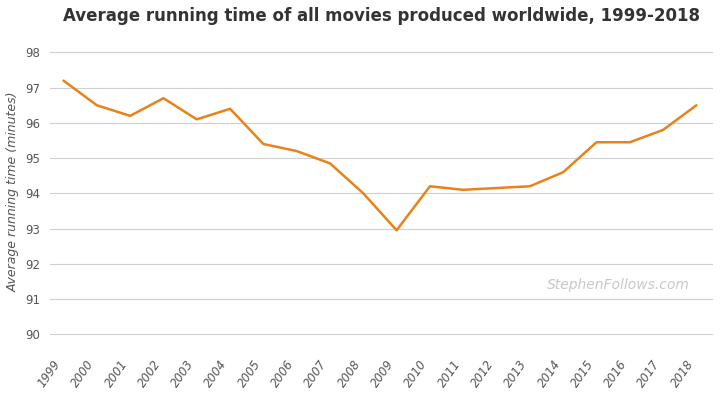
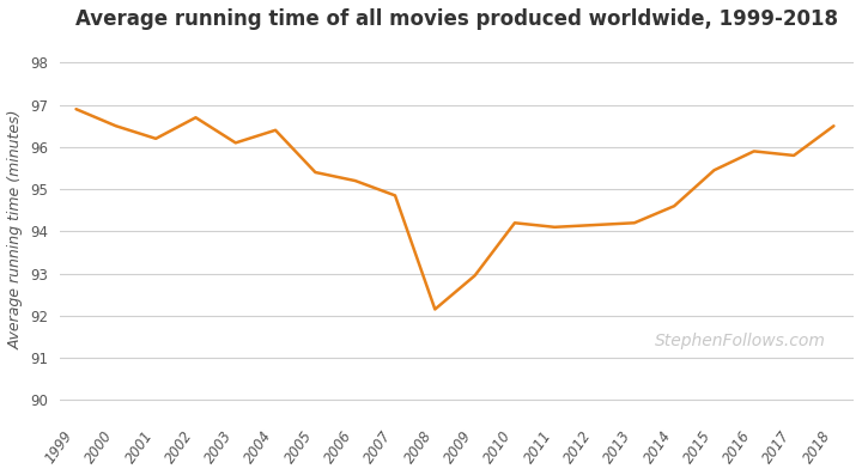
1999: 97.20 -> 96.90
2008: 94.00 -> 92.15
2016: 95.45 -> 95.90
